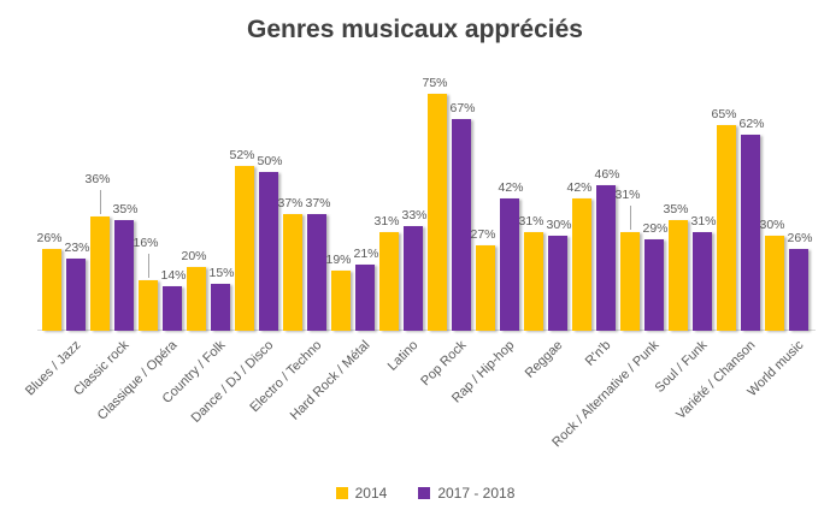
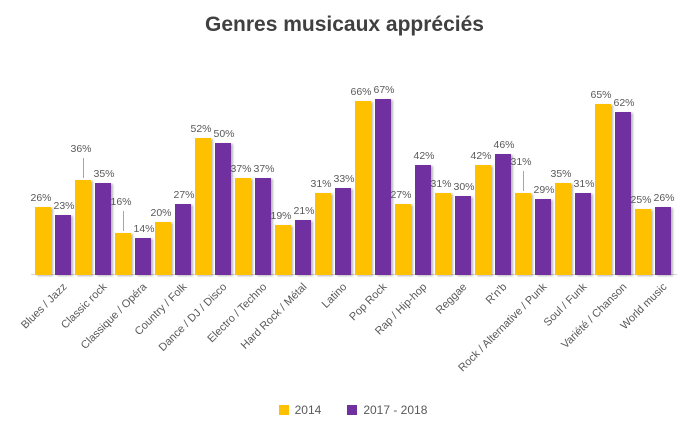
2017 - 2018/Country / Folk: 15% -> 27%
2014/Pop Rock: 75% -> 66%
2014/World music: 30% -> 25%
